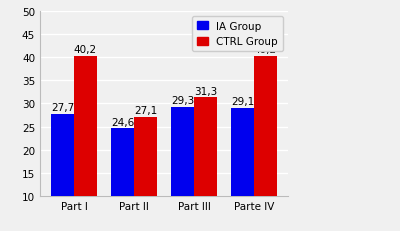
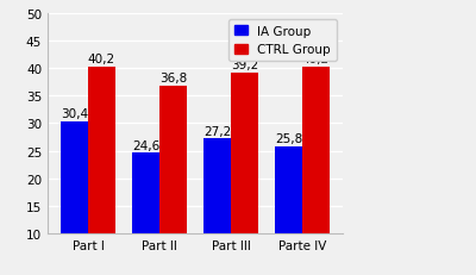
IA Group/Part I: 27,7 -> 30,4
CTRL Group/Part II: 27,1 -> 36,8
IA Group/Part III: 29,3 -> 27,2
CTRL Group/Part III: 31,3 -> 39,2
IA Group/Parte IV: 29,1 -> 25,8
